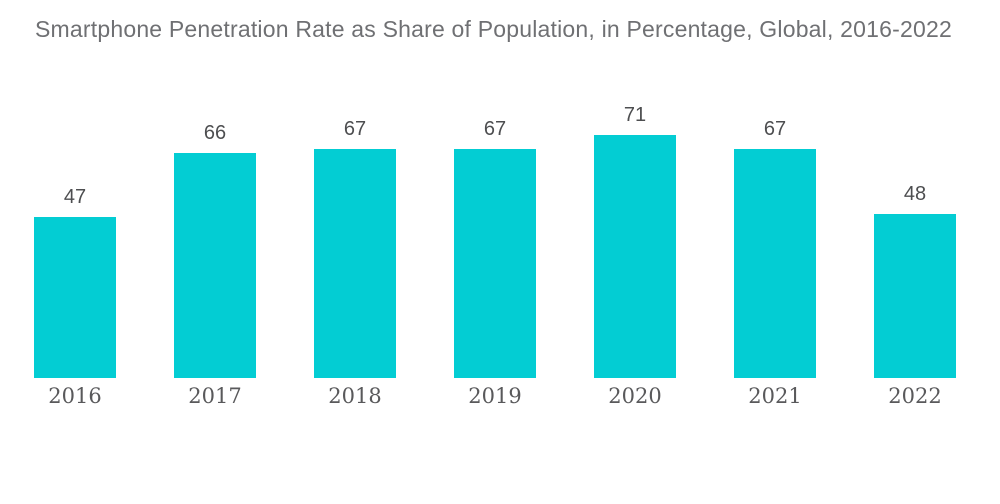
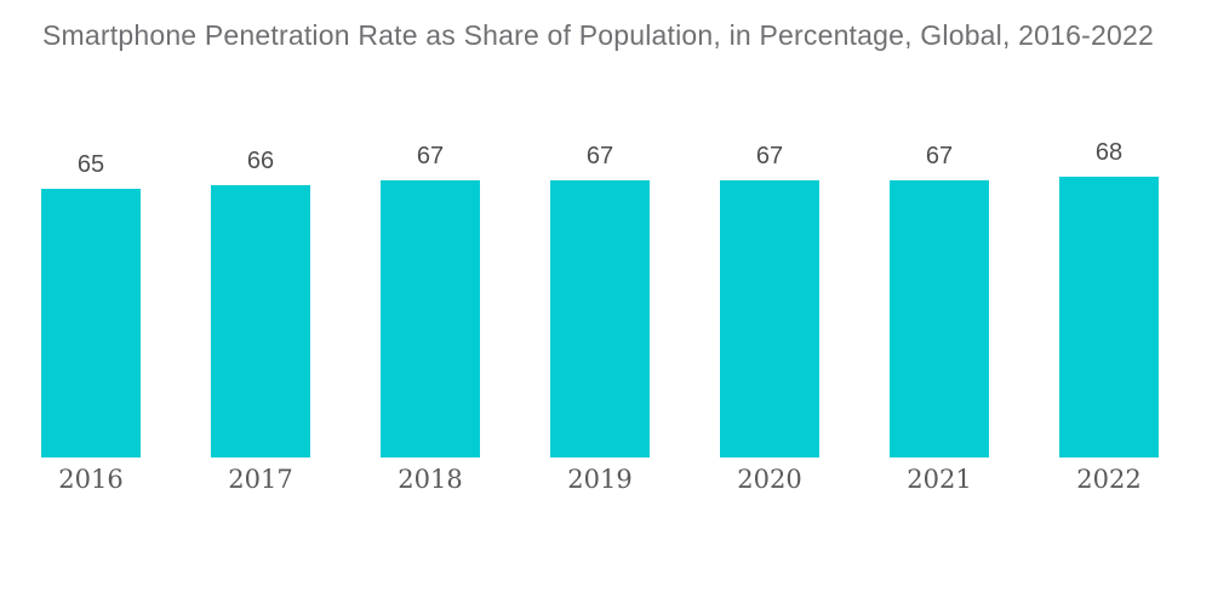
2016: 47 -> 65
2020: 71 -> 67
2022: 48 -> 68
